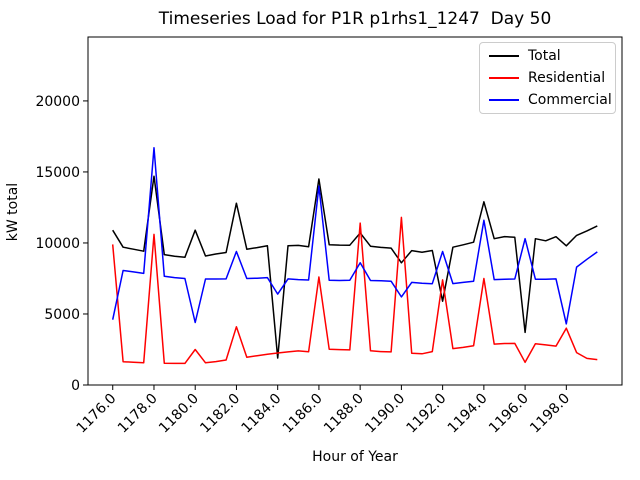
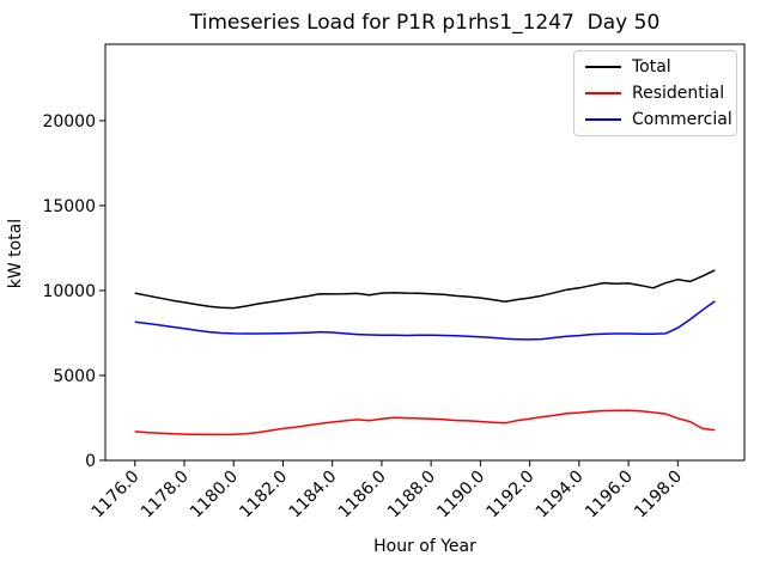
Total/1176.0: 10900 -> 9800
Residential/1176.0: 9900 -> 1700
Commercial/1176.0: 4600 -> 8200
Total/1178.0: 14700 -> 9300
Residential/1178.0: 10600 -> 1500
Commercial/1178.0: 16700 -> 7800
Total/1180.0: 10900 -> 9000
Residential/1180.0: 2500 -> 1500
Commercial/1180.0: 4400 -> 7500
Total/1182.0: 12800 -> 9400
Residential/1182.0: 4100 -> 1900
Commercial/1182.0: 9400 -> 7500
Total/1184.0: 1900 -> 9800
Commercial/1184.0: 6400 -> 7500
Total/1186.0: 14500 -> 9800
Residential/1186.0: 7600 -> 2400
Commercial/1186.0: 14000 -> 7400
Total/1188.0: 10700 -> 9800
Residential/1188.0: 11400 -> 2400
Commercial/1188.0: 8600 -> 7400
Total/1190.0: 8600 -> 9600
Residential/1190.0: 11800 -> 2300
Commercial/1190.0: 6200 -> 7300
Total/1192.0: 5900 -> 9600
Residential/1192.0: 7400 -> 2400
Commercial/1192.0: 9400 -> 7100
Total/1194.0: 12900 -> 10200
Residential/1194.0: 7500 -> 2800
Commercial/1194.0: 11600 -> 7400
Total/1196.0: 3700 -> 10400
Residential/1196.0: 1600 -> 2900
Commercial/1196.0: 10300 -> 7500
Total/1198.0: 9800 -> 10600
Residential/1198.0: 4000 -> 2500
Commercial/1198.0: 4300 -> 7800
